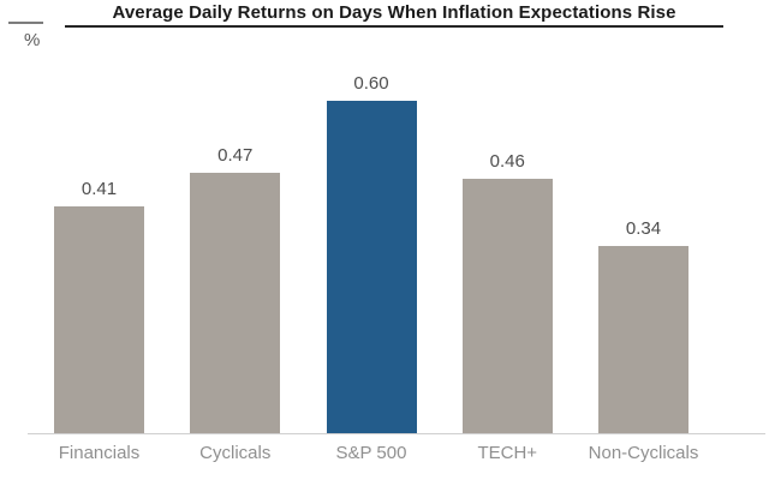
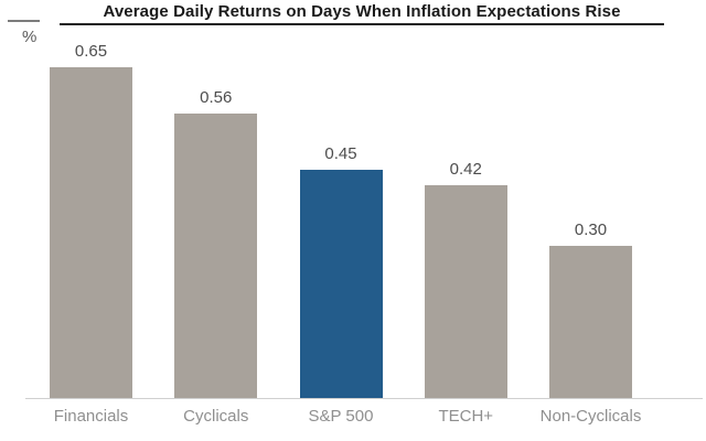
Financials: 0.41 -> 0.65
Cyclicals: 0.47 -> 0.56
S&P 500: 0.60 -> 0.45
TECH+: 0.46 -> 0.42
Non-Cyclicals: 0.34 -> 0.30
